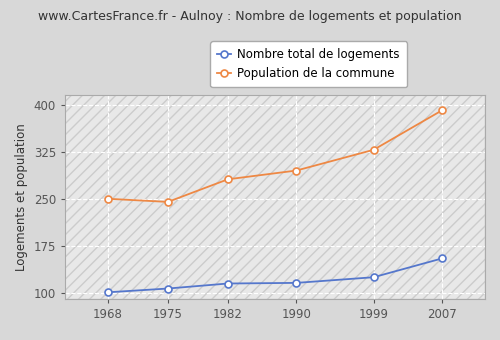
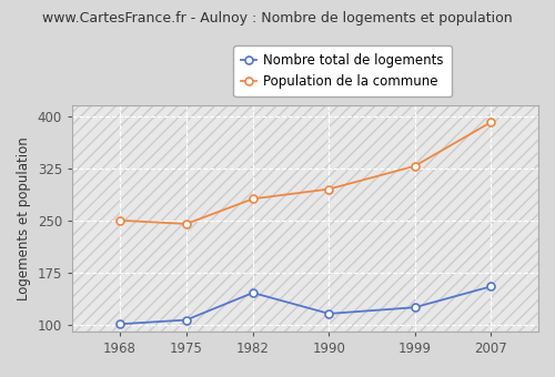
Nombre total de logements/1982: 115 -> 146
